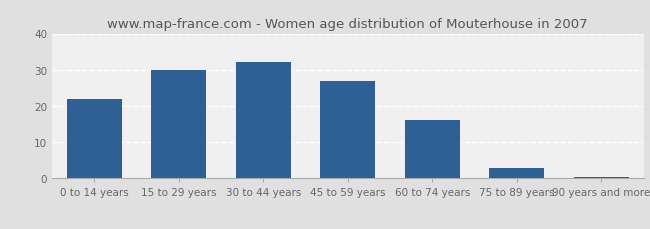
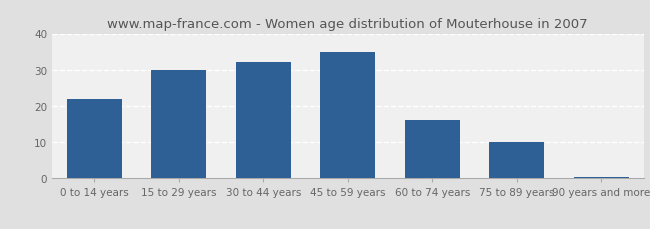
45 to 59 years: 27.0 -> 35.0
75 to 89 years: 3.0 -> 10.0
